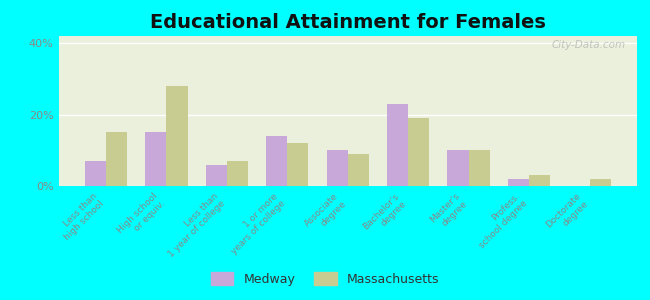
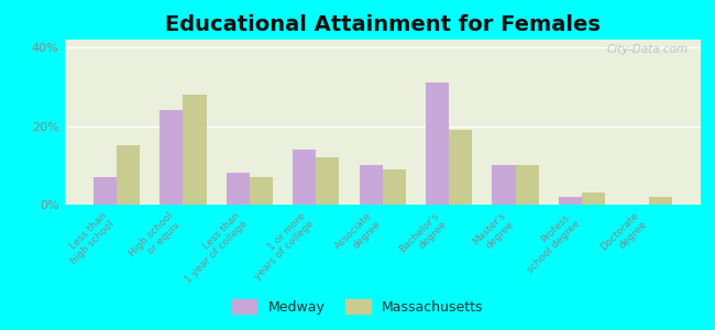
Medway/High school or equiv.: 15% -> 24%
Medway/Less than 1 year of college: 6% -> 8%
Medway/Bachelor's degree: 23% -> 31%
